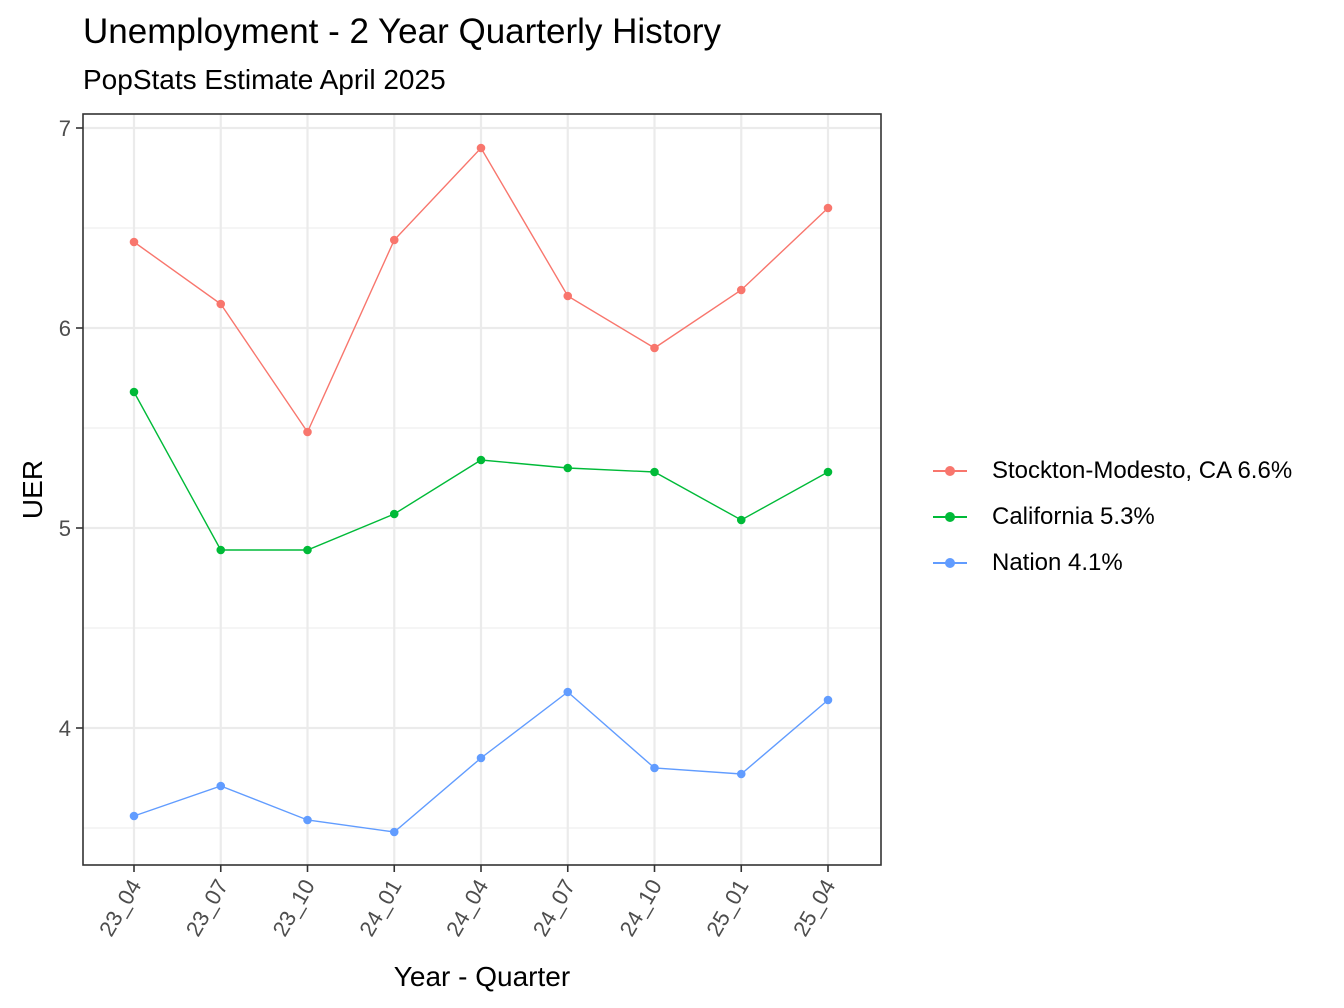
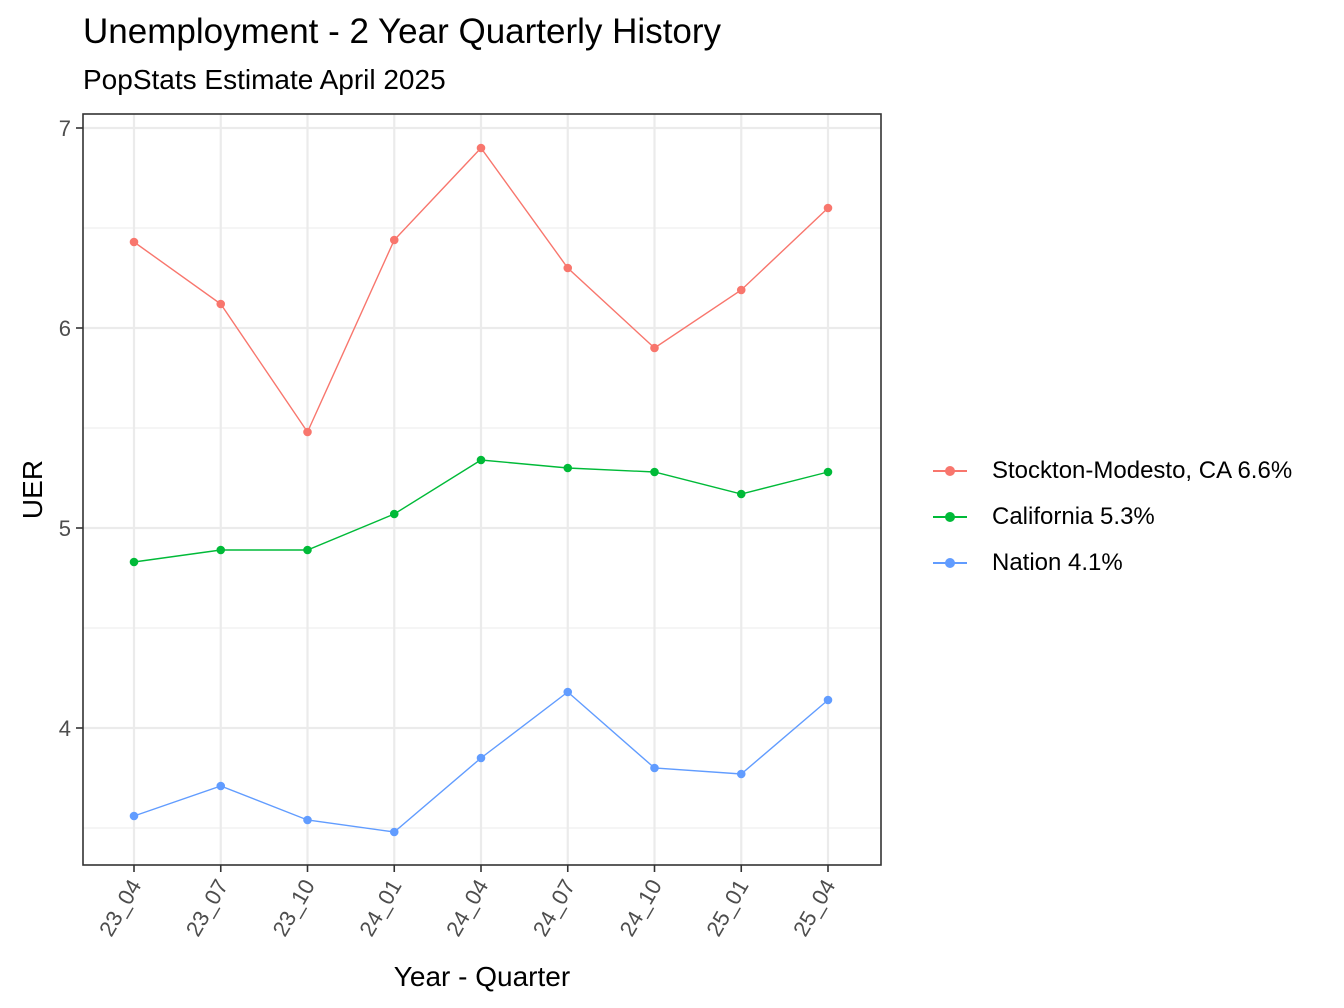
California 5.3%/23_04: 5.68 -> 4.83
Stockton-Modesto, CA 6.6%/24_07: 6.16 -> 6.30
California 5.3%/25_01: 5.04 -> 5.17
